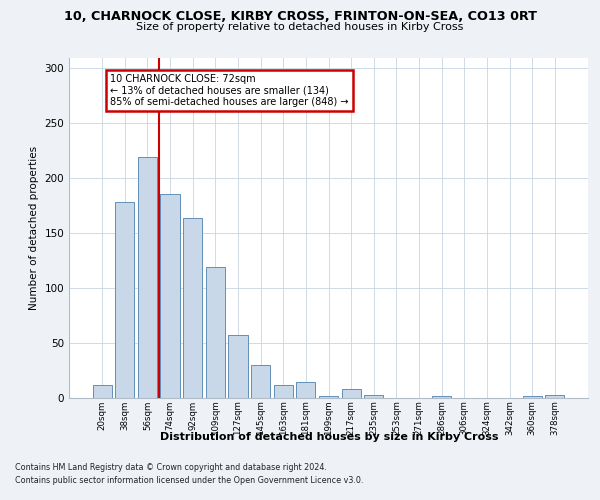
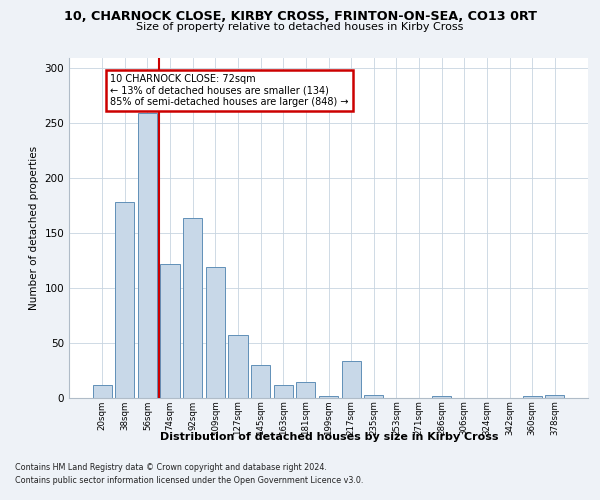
56sqm: 219 -> 259
74sqm: 186 -> 122
217sqm: 8 -> 33
